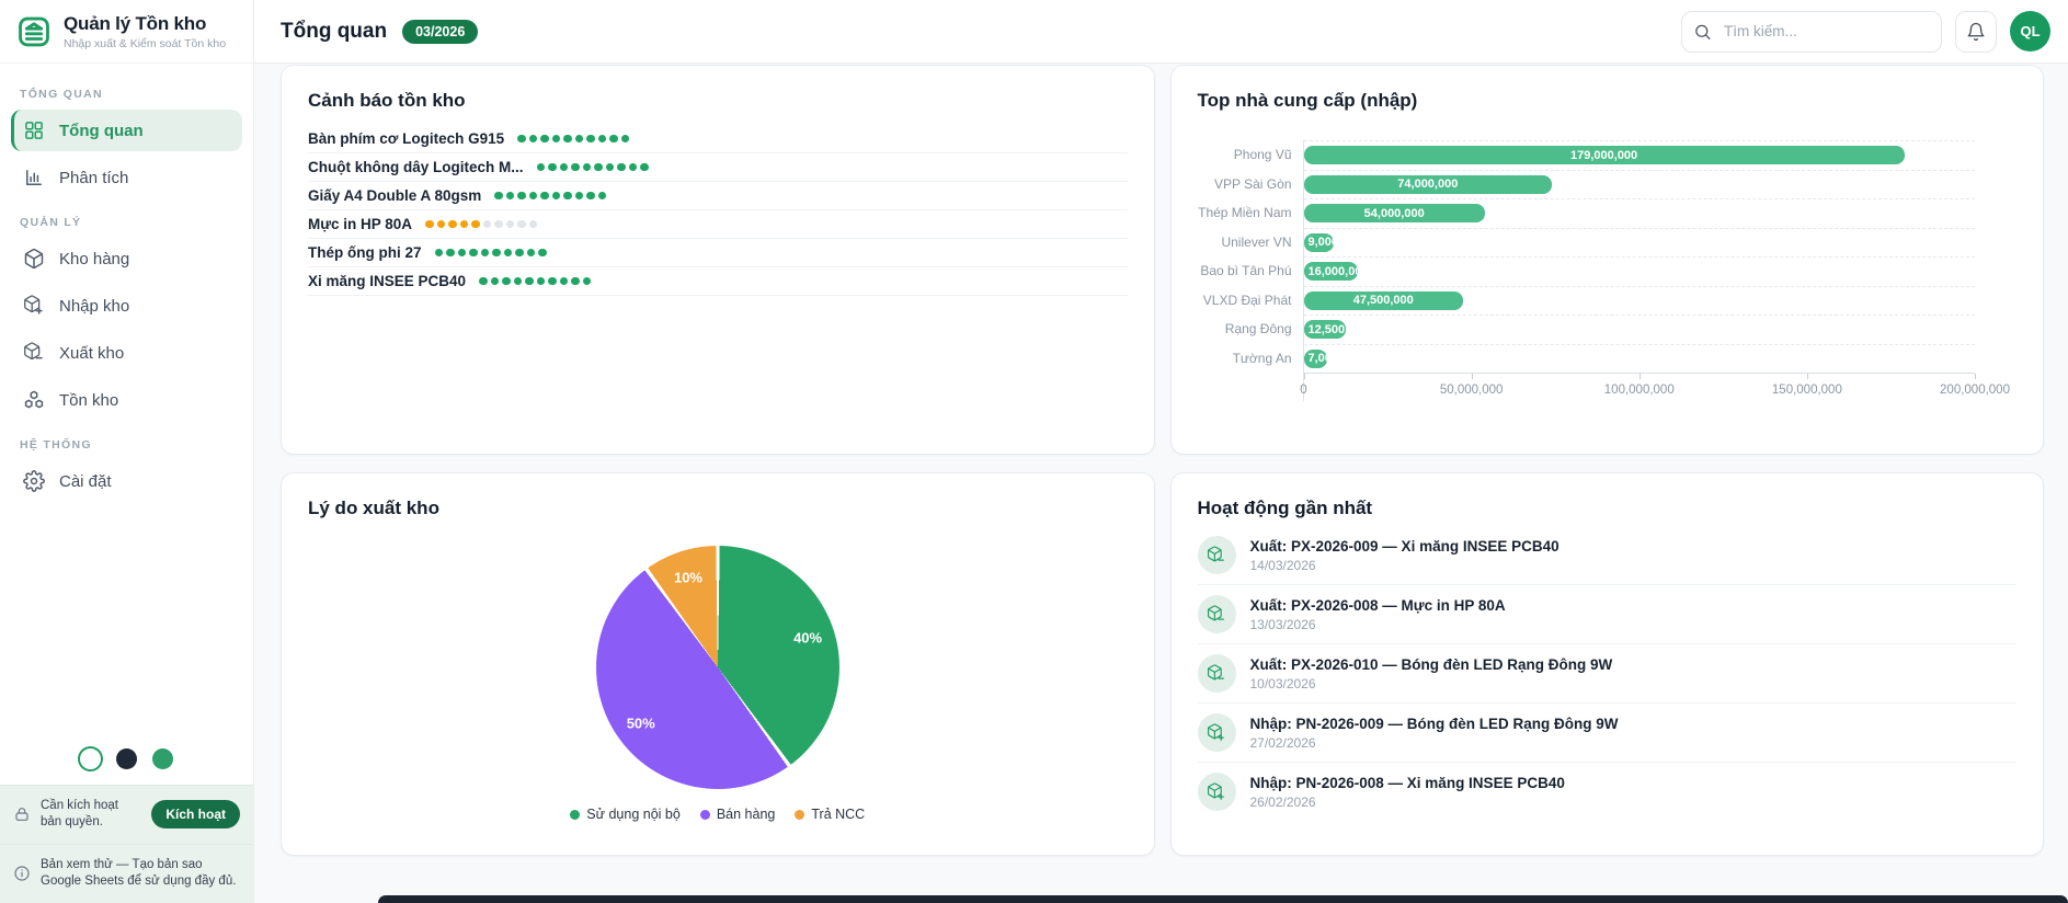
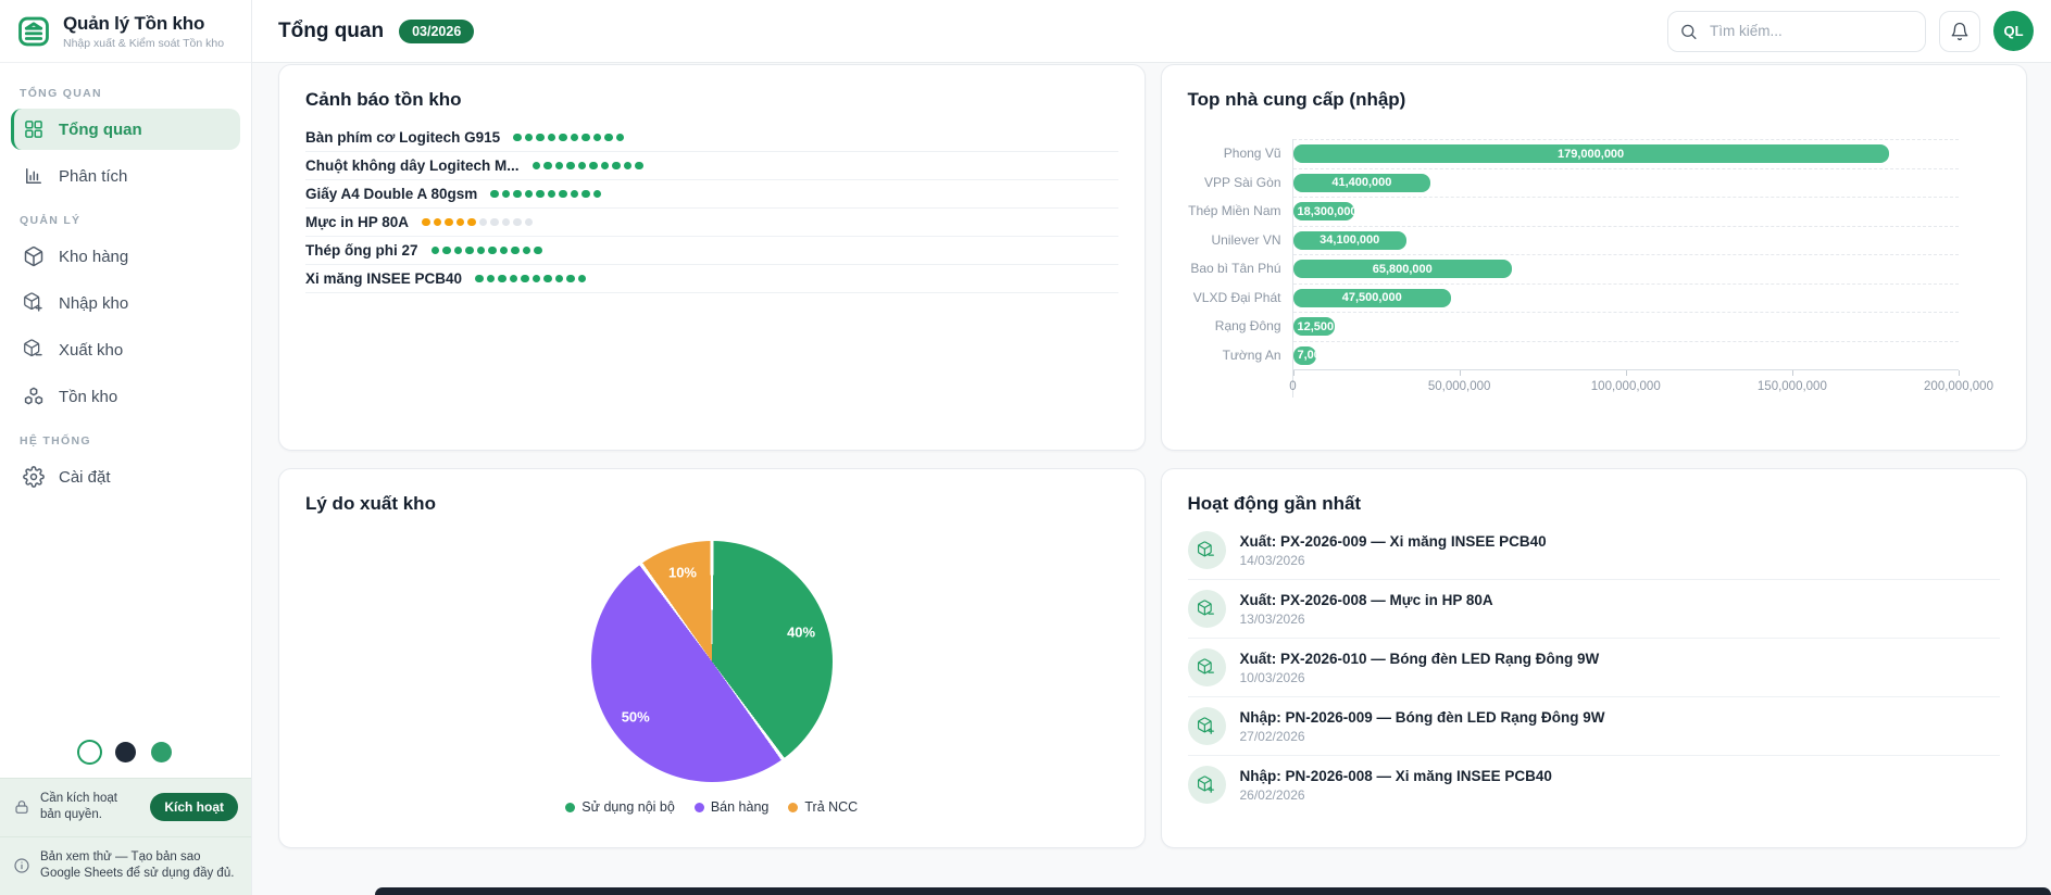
Top nhà cung cấp (nhập)/VPP Sài Gòn: 74,000,000 -> 41,400,000
Top nhà cung cấp (nhập)/Thép Miền Nam: 54,000,000 -> 18,300,000
Top nhà cung cấp (nhập)/Unilever VN: 9,000,000 -> 34,100,000
Top nhà cung cấp (nhập)/Bao bì Tân Phú: 16,000,000 -> 65,800,000
